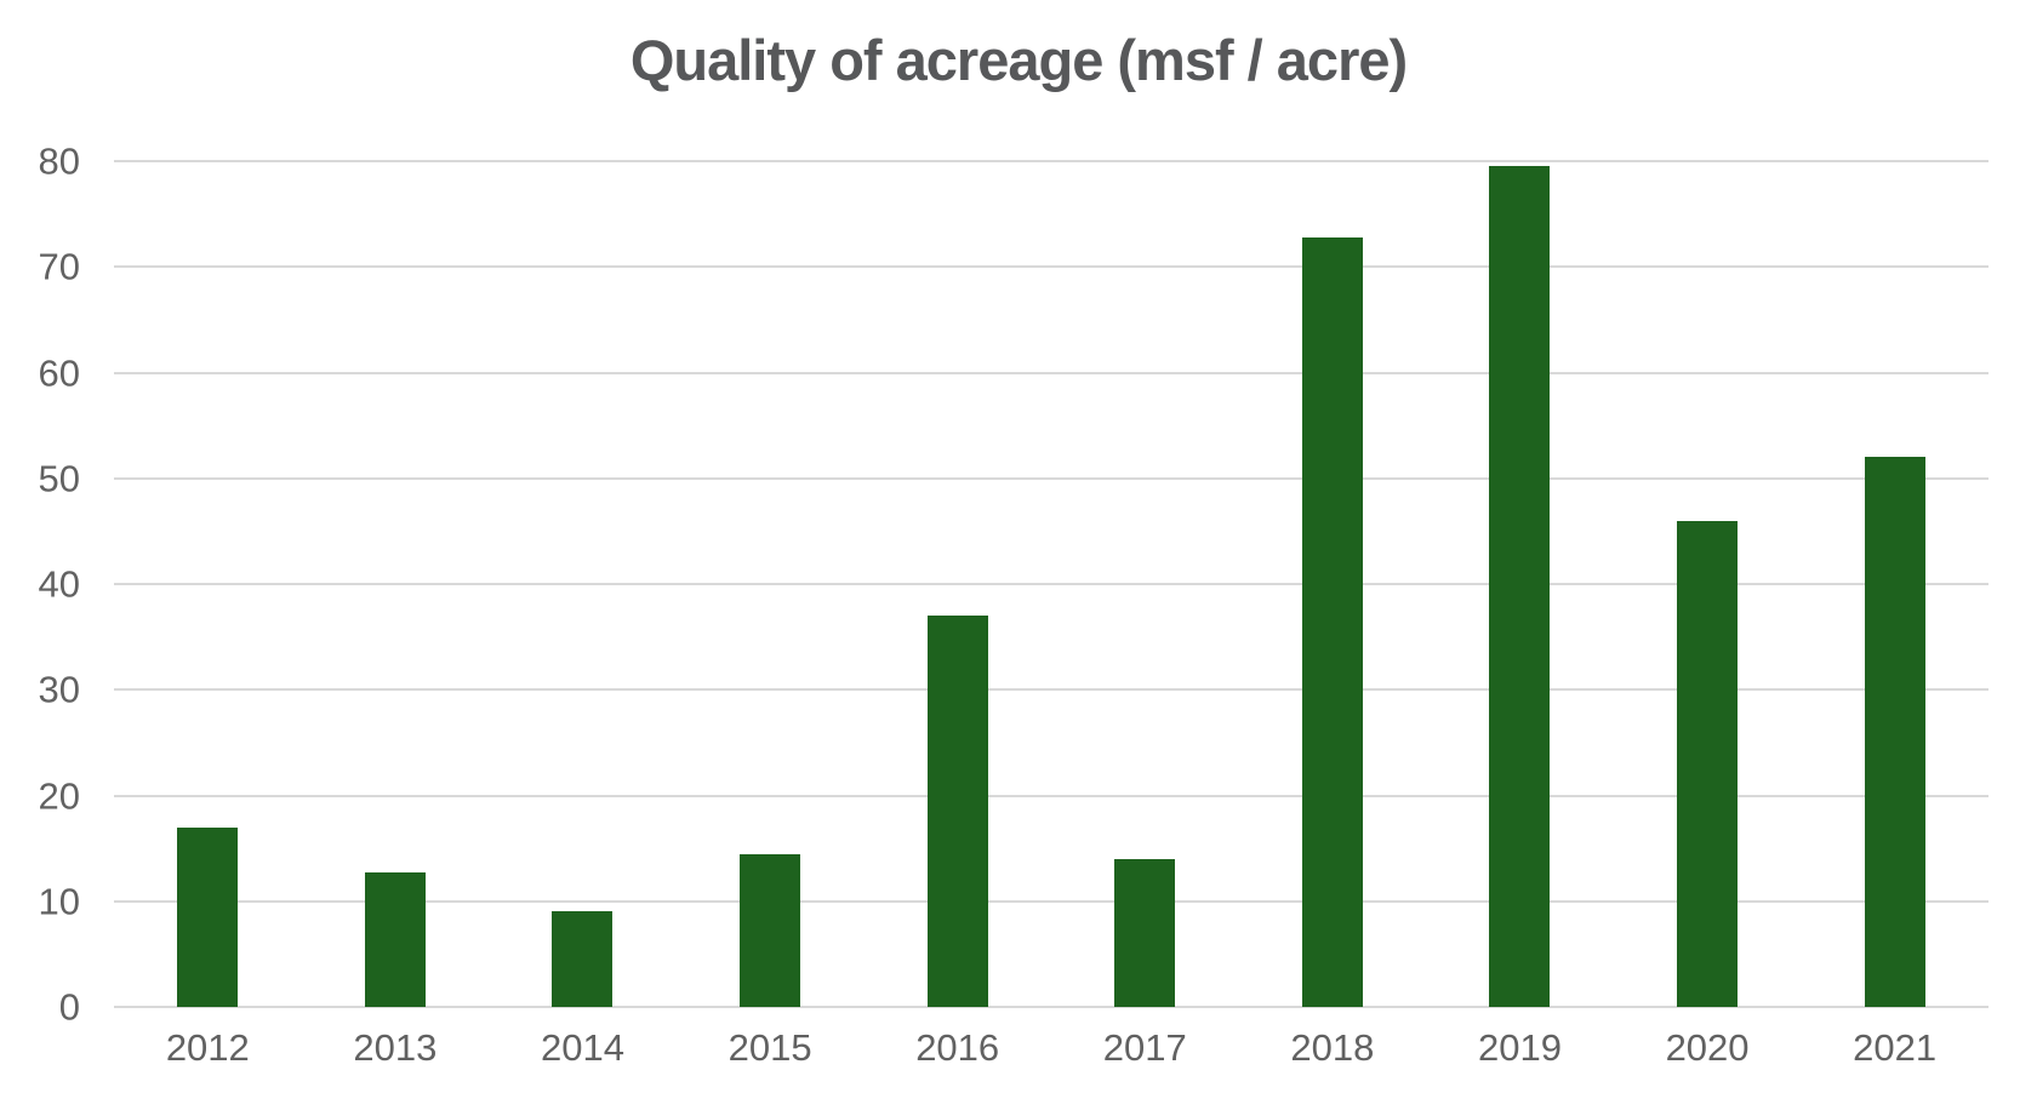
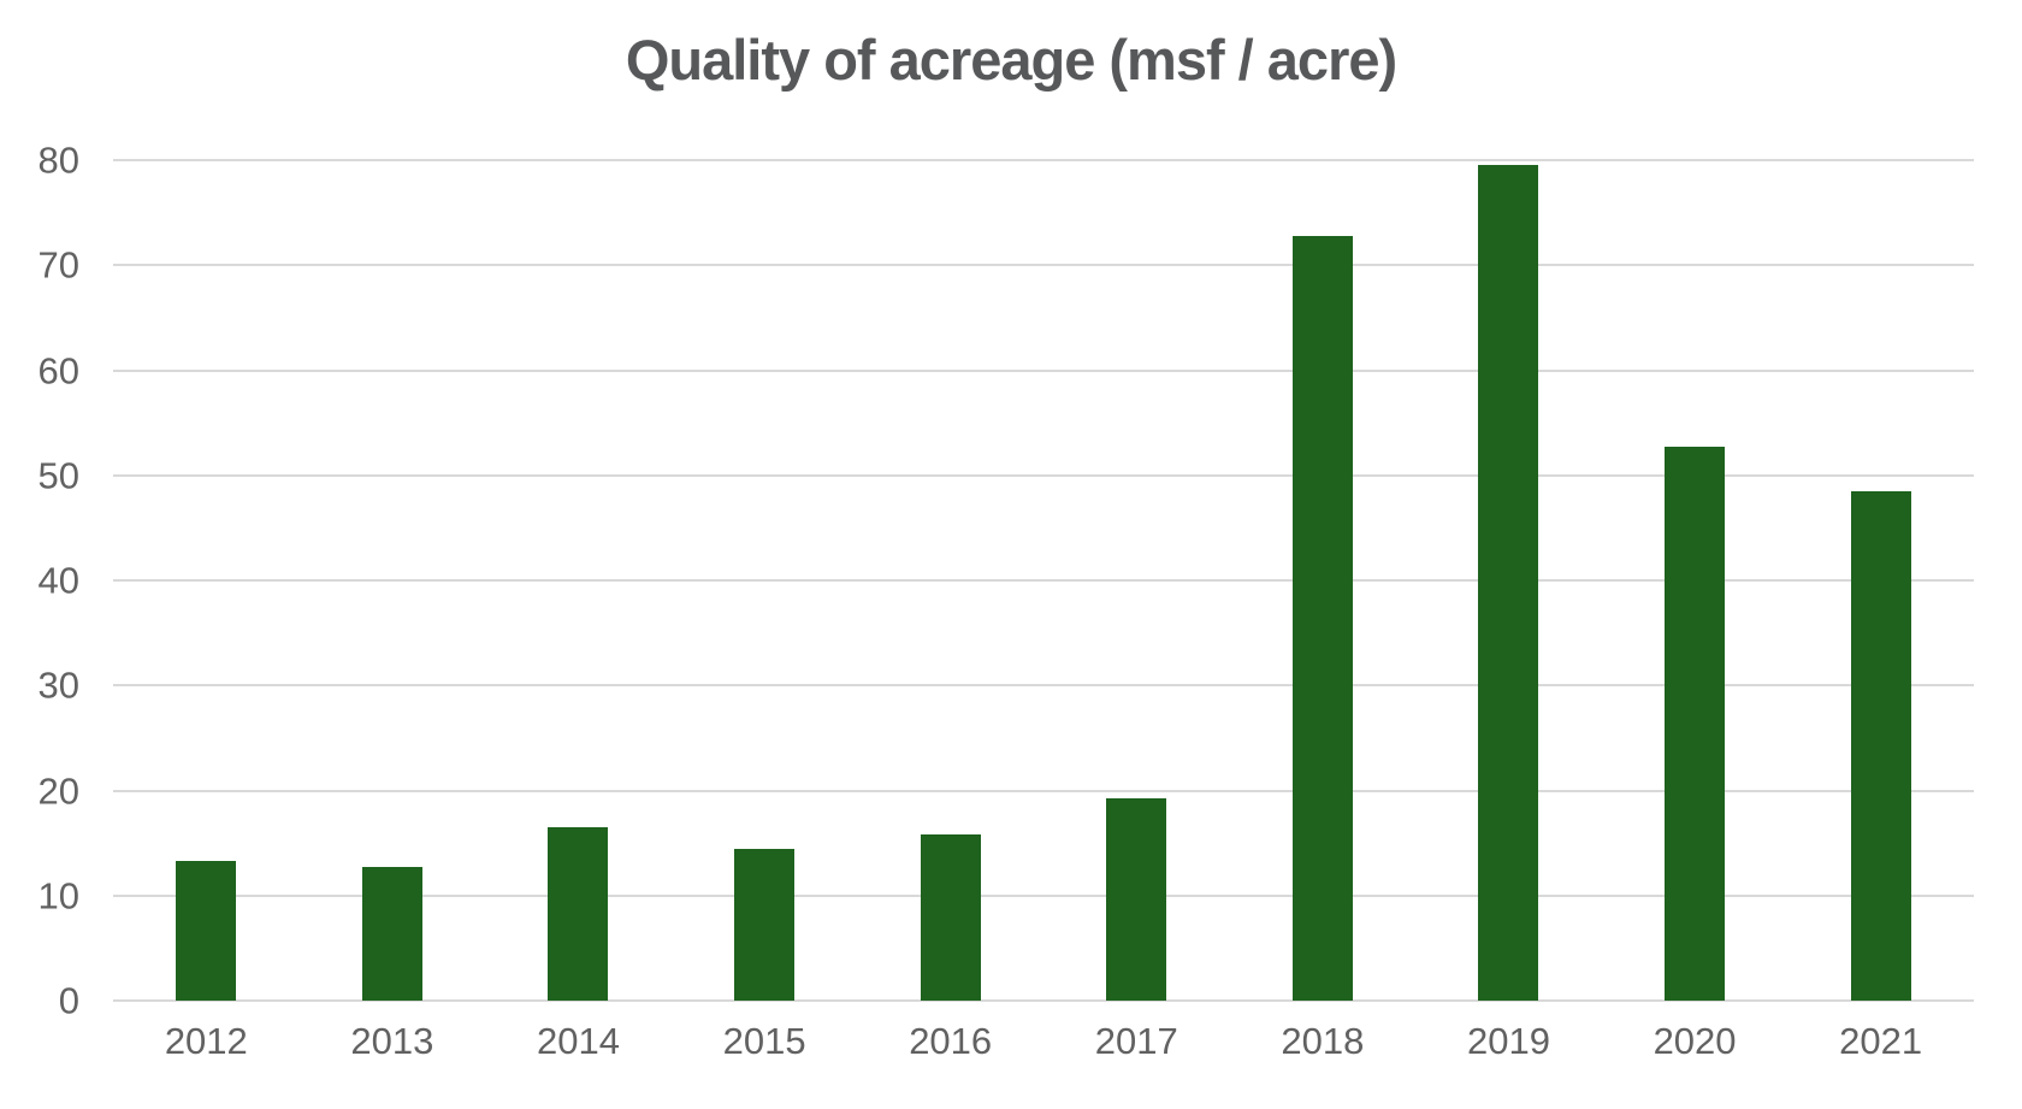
2012: 17 -> 13
2014: 9 -> 16
2016: 37 -> 16
2017: 14 -> 19
2020: 46 -> 53
2021: 52 -> 48
